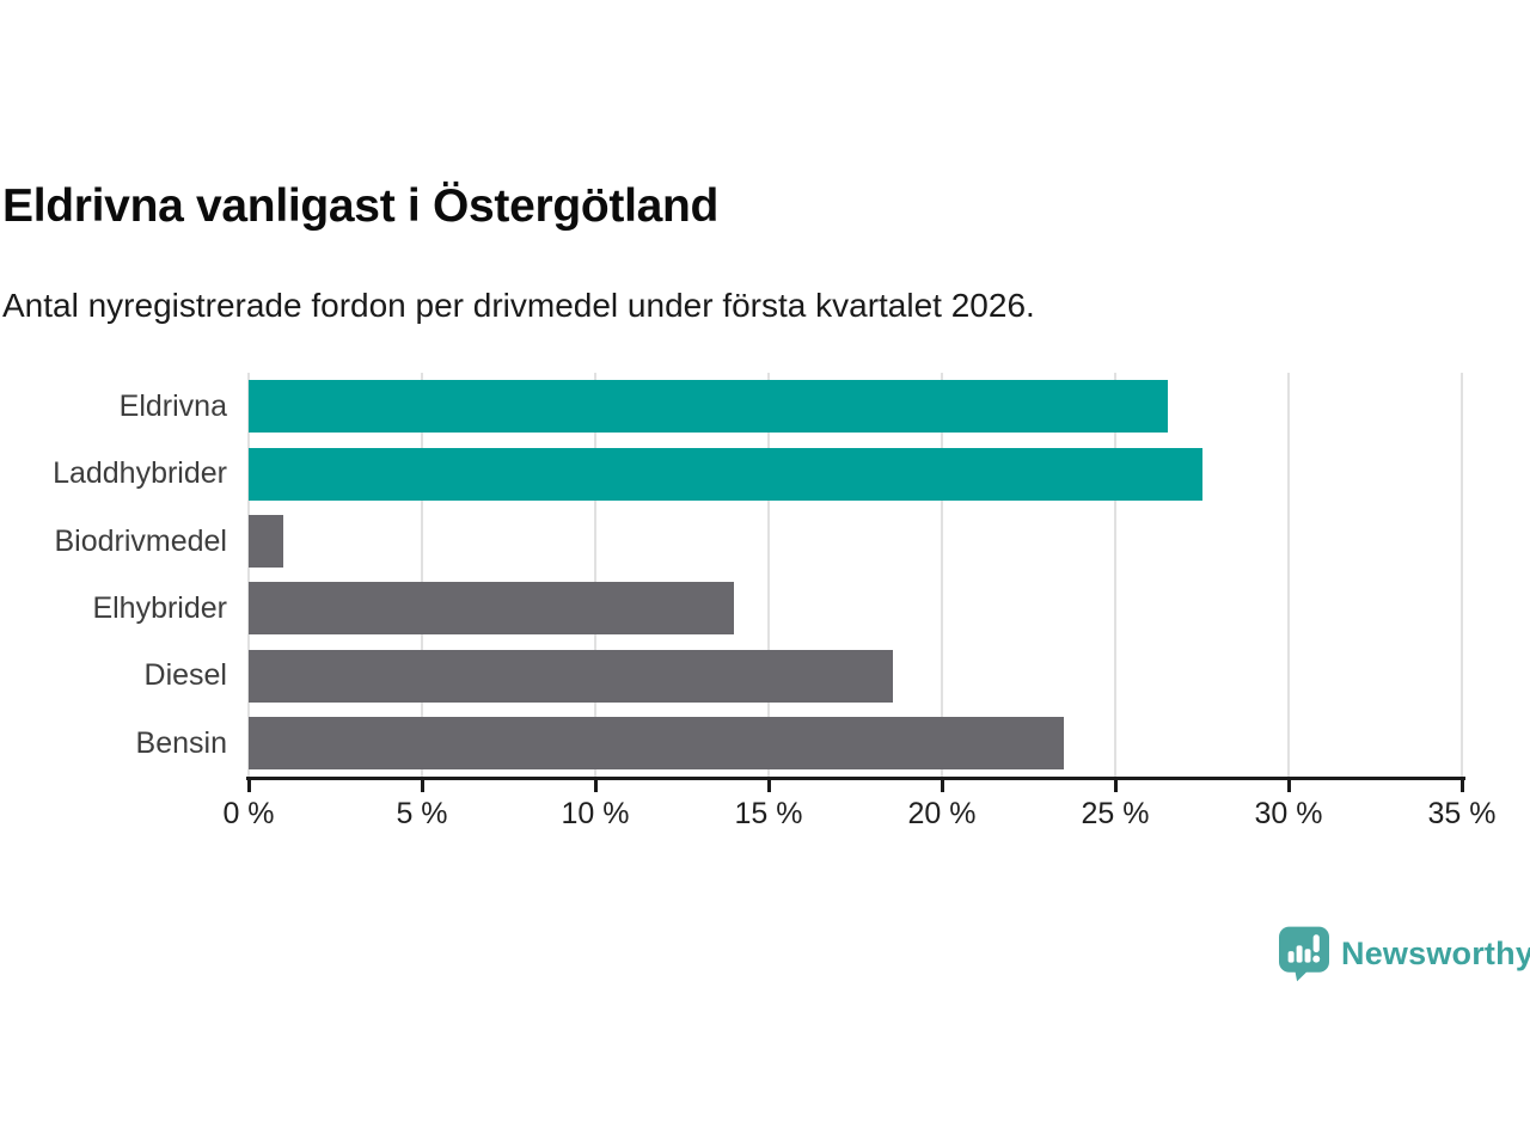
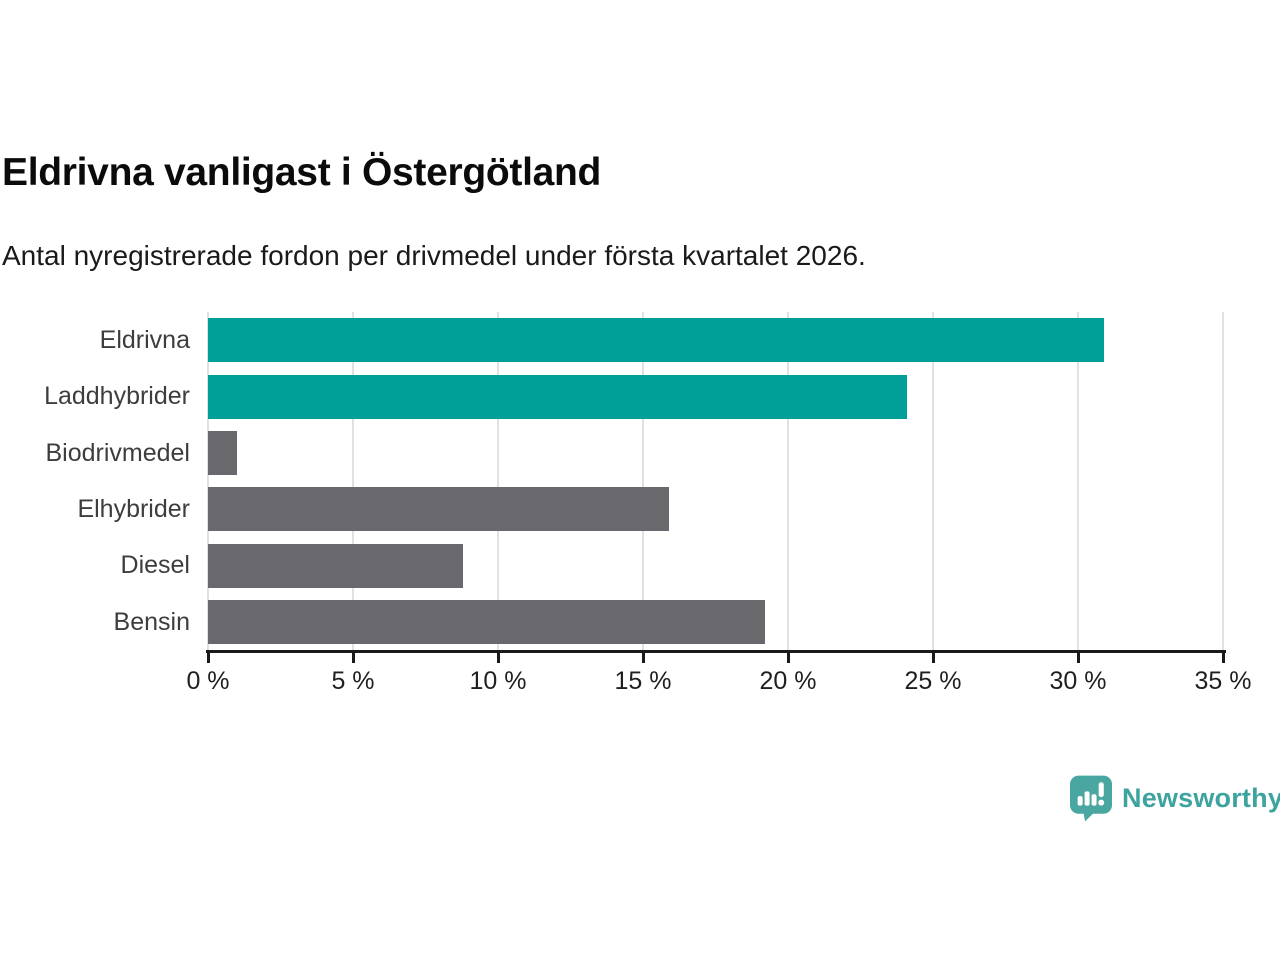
Eldrivna: 26.5% -> 30.9%
Laddhybrider: 27.5% -> 24.1%
Elhybrider: 14.0% -> 15.9%
Diesel: 18.6% -> 8.8%
Bensin: 23.5% -> 19.2%
